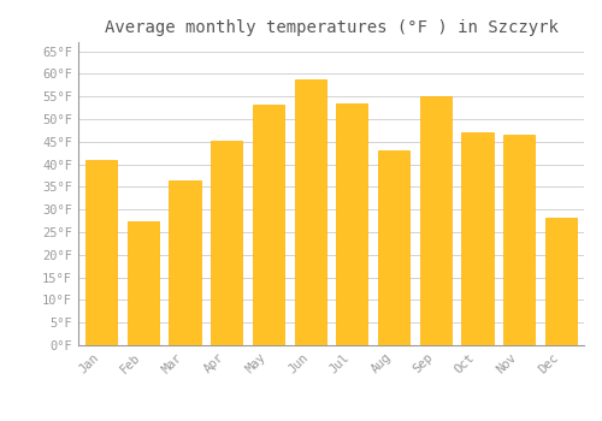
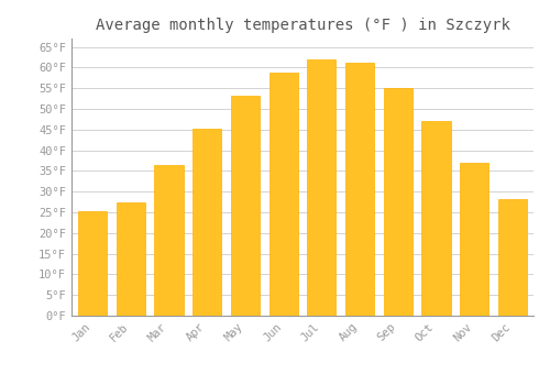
Jan: 41.0°F -> 25.2°F
Jul: 53.5°F -> 61.9°F
Aug: 43.0°F -> 61.1°F
Nov: 46.5°F -> 37.0°F
